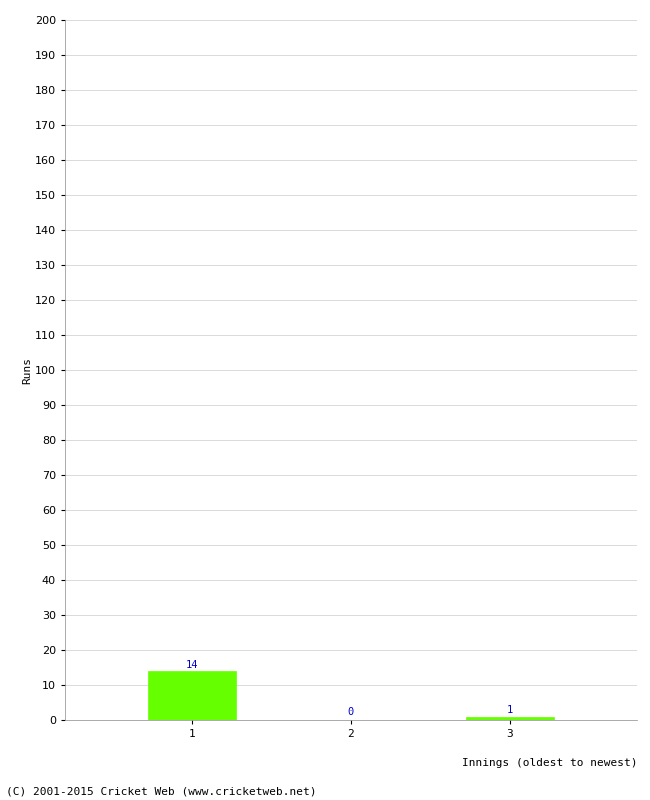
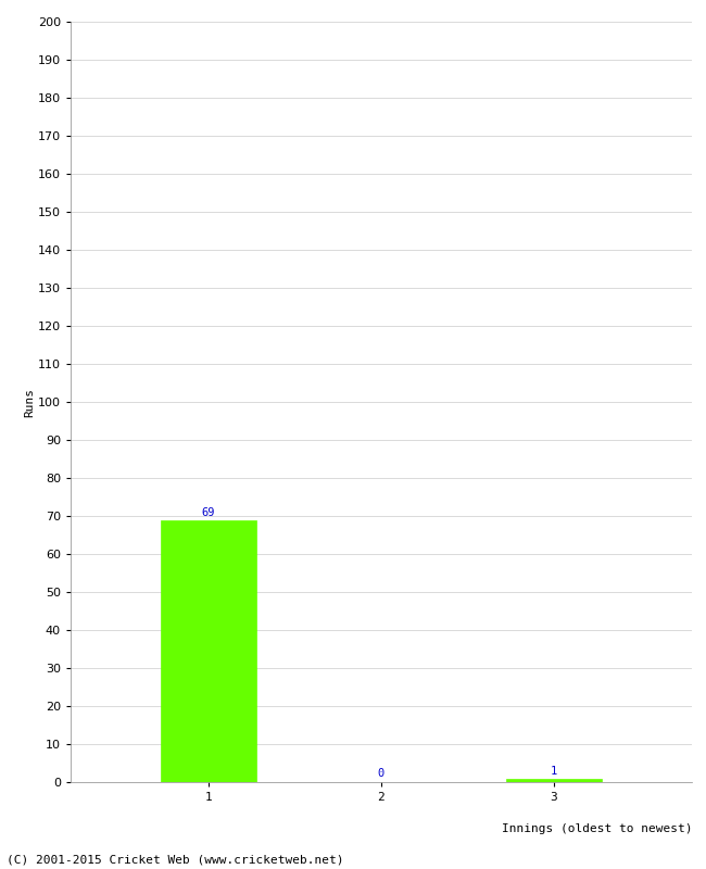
1: 14 -> 69
